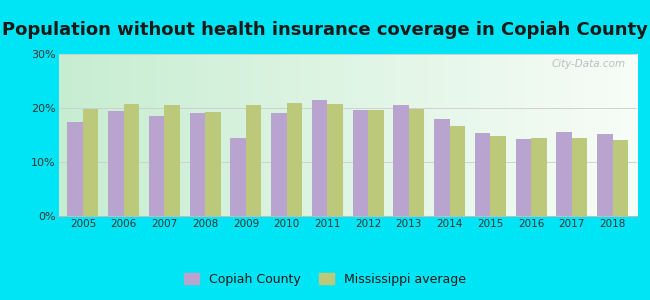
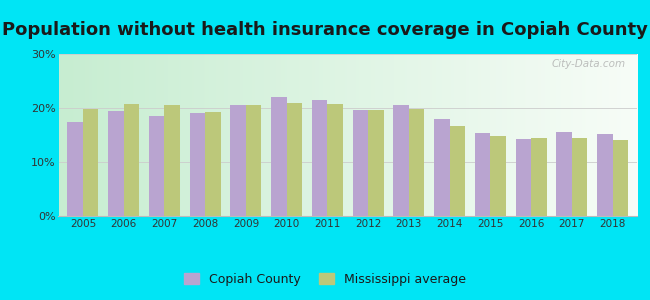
Copiah County/2009: 14.4% -> 20.5%
Copiah County/2010: 19.0% -> 22.0%
